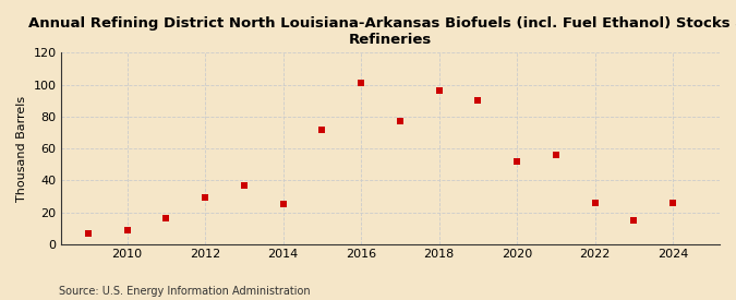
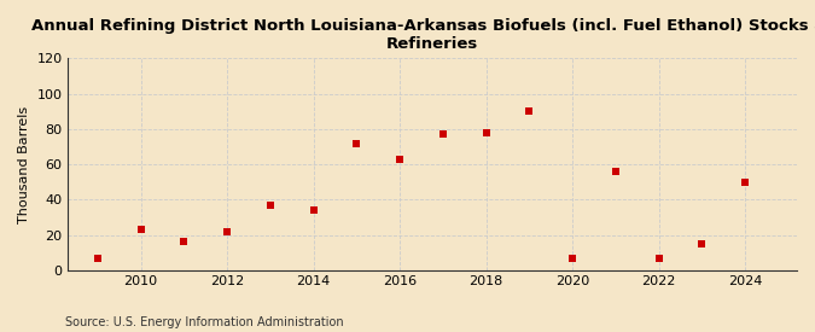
2010: 9 -> 23
2012: 29 -> 22
2014: 25 -> 34
2016: 101 -> 63
2018: 96 -> 78
2020: 52 -> 7
2022: 26 -> 7
2024: 26 -> 50
